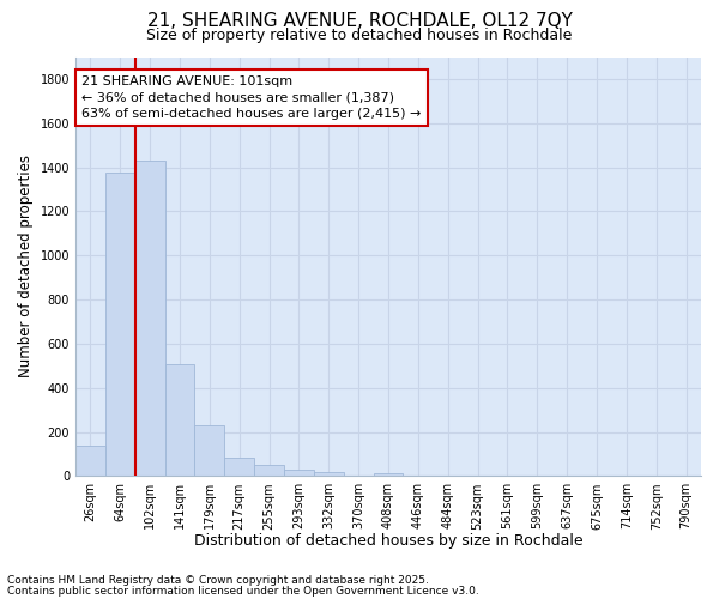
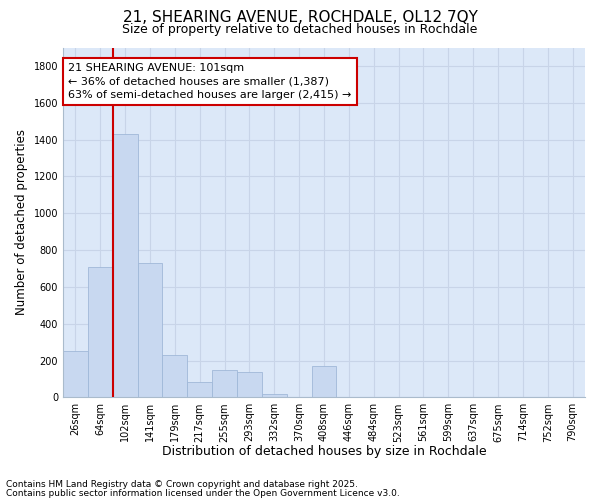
26sqm: 140 -> 250
64sqm: 1380 -> 710
141sqm: 500 -> 730
255sqm: 50 -> 150
293sqm: 30 -> 140
408sqm: 10 -> 170
